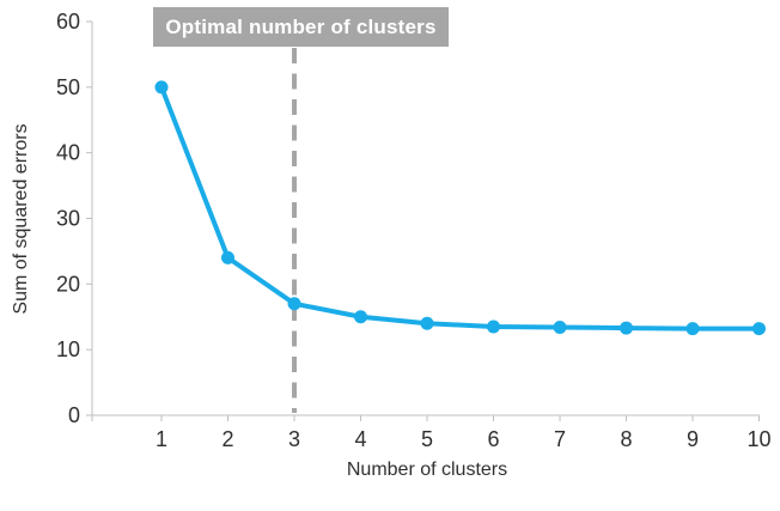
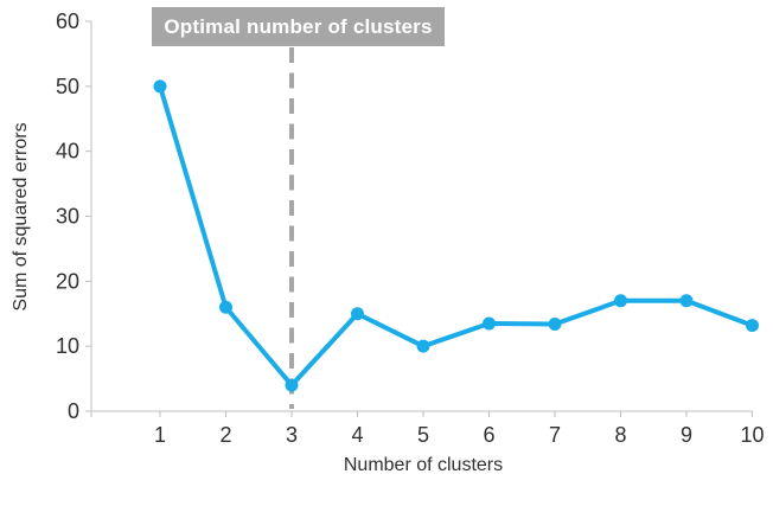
2: 24 -> 16
3: 17 -> 4
5: 14 -> 10
8: 13 -> 17
9: 13 -> 17
